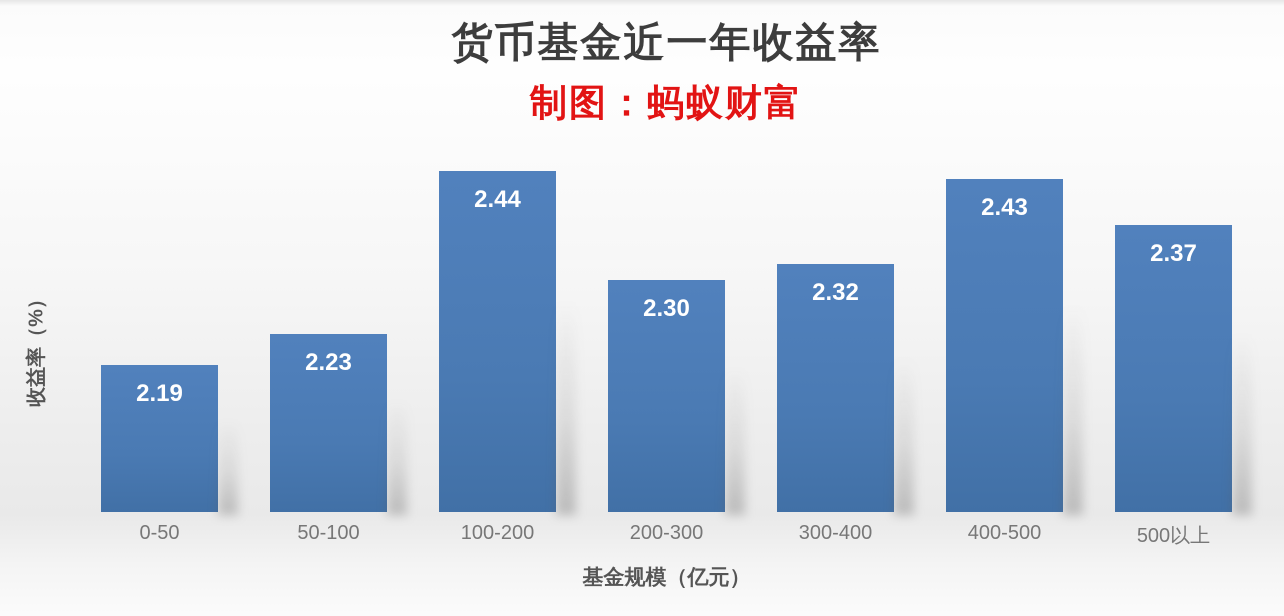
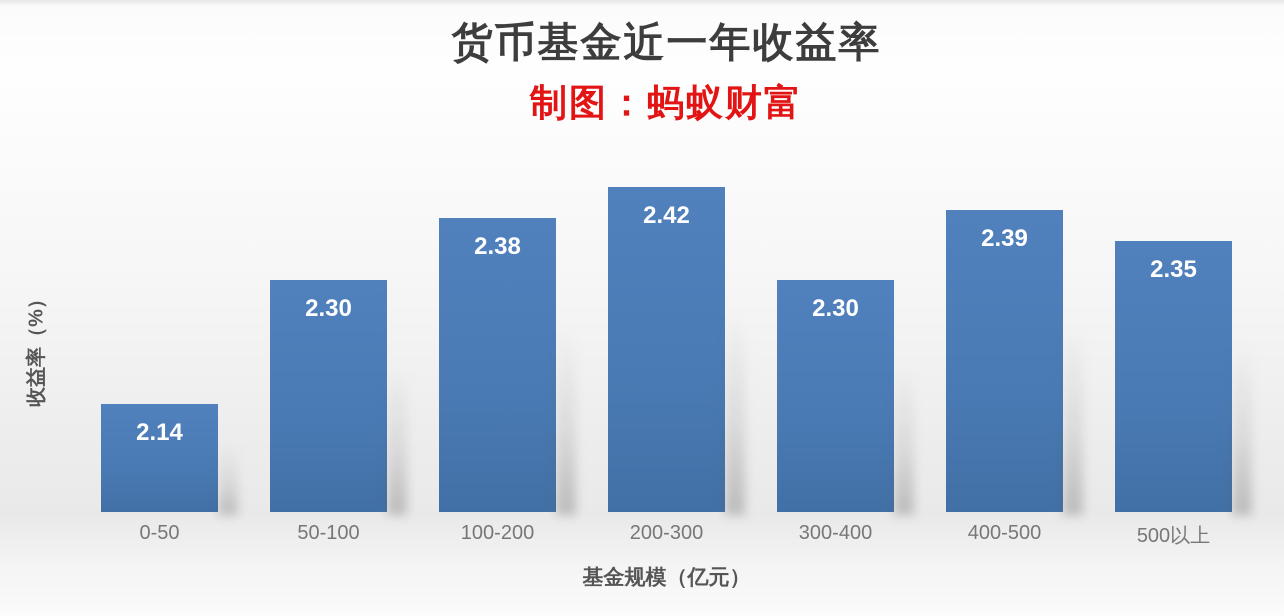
0-50: 2.19 -> 2.14
50-100: 2.23 -> 2.30
100-200: 2.44 -> 2.38
200-300: 2.30 -> 2.42
300-400: 2.32 -> 2.30
400-500: 2.43 -> 2.39
500以上: 2.37 -> 2.35
